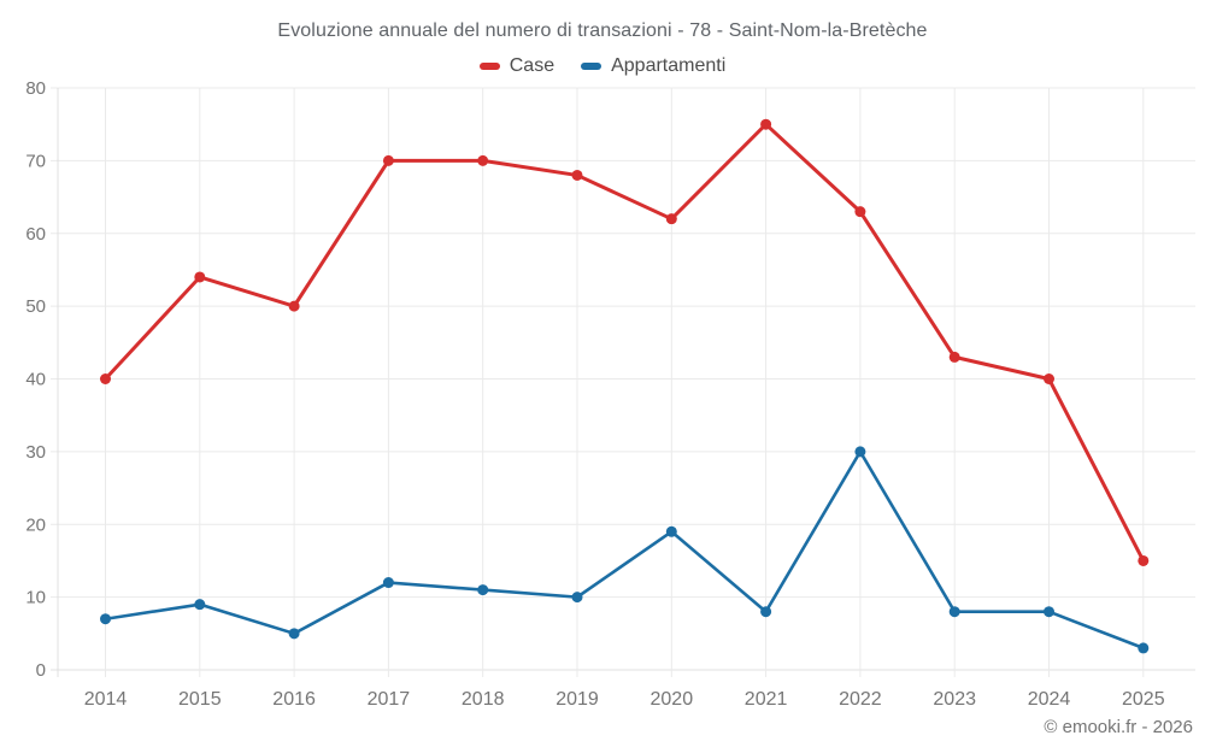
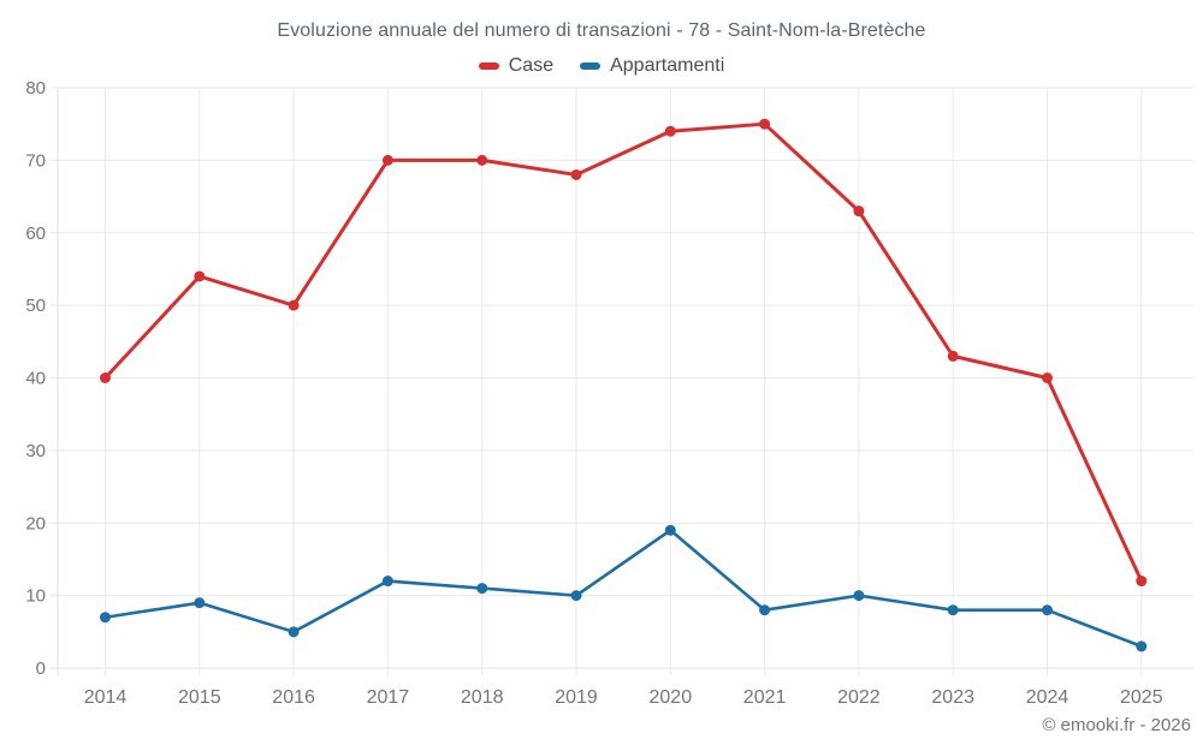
Case/2020: 62 -> 74
Appartamenti/2022: 30 -> 10
Case/2025: 15 -> 12
